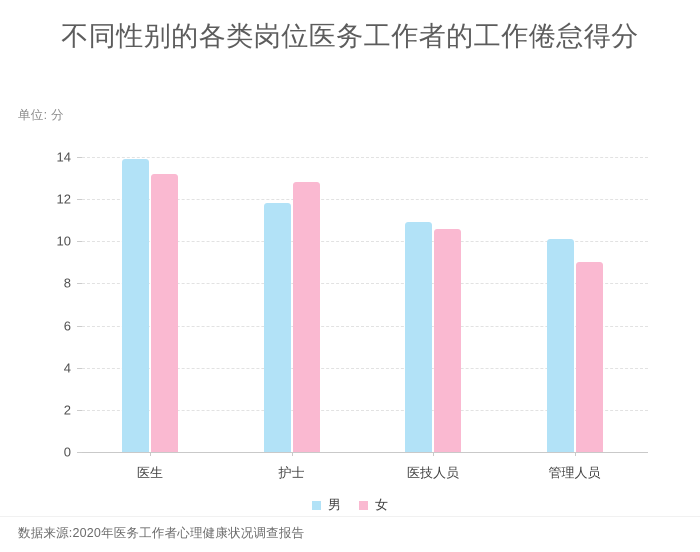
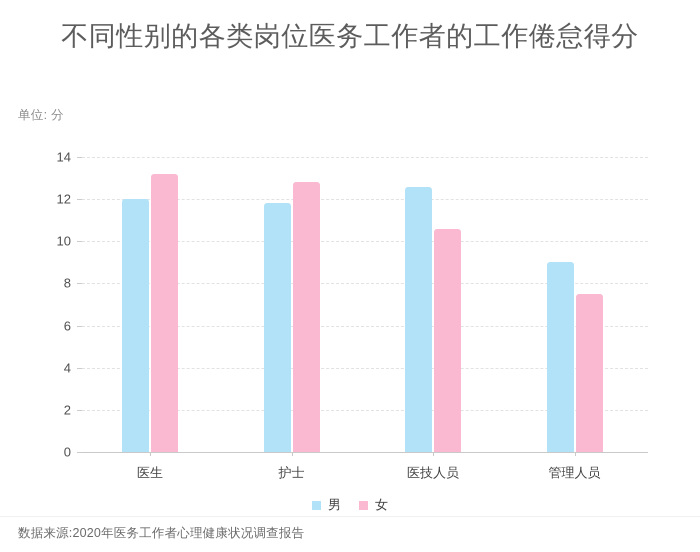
男/医生: 13.9 -> 12.0
男/医技人员: 10.9 -> 12.6
男/管理人员: 10.1 -> 9.0
女/管理人员: 9.0 -> 7.5
